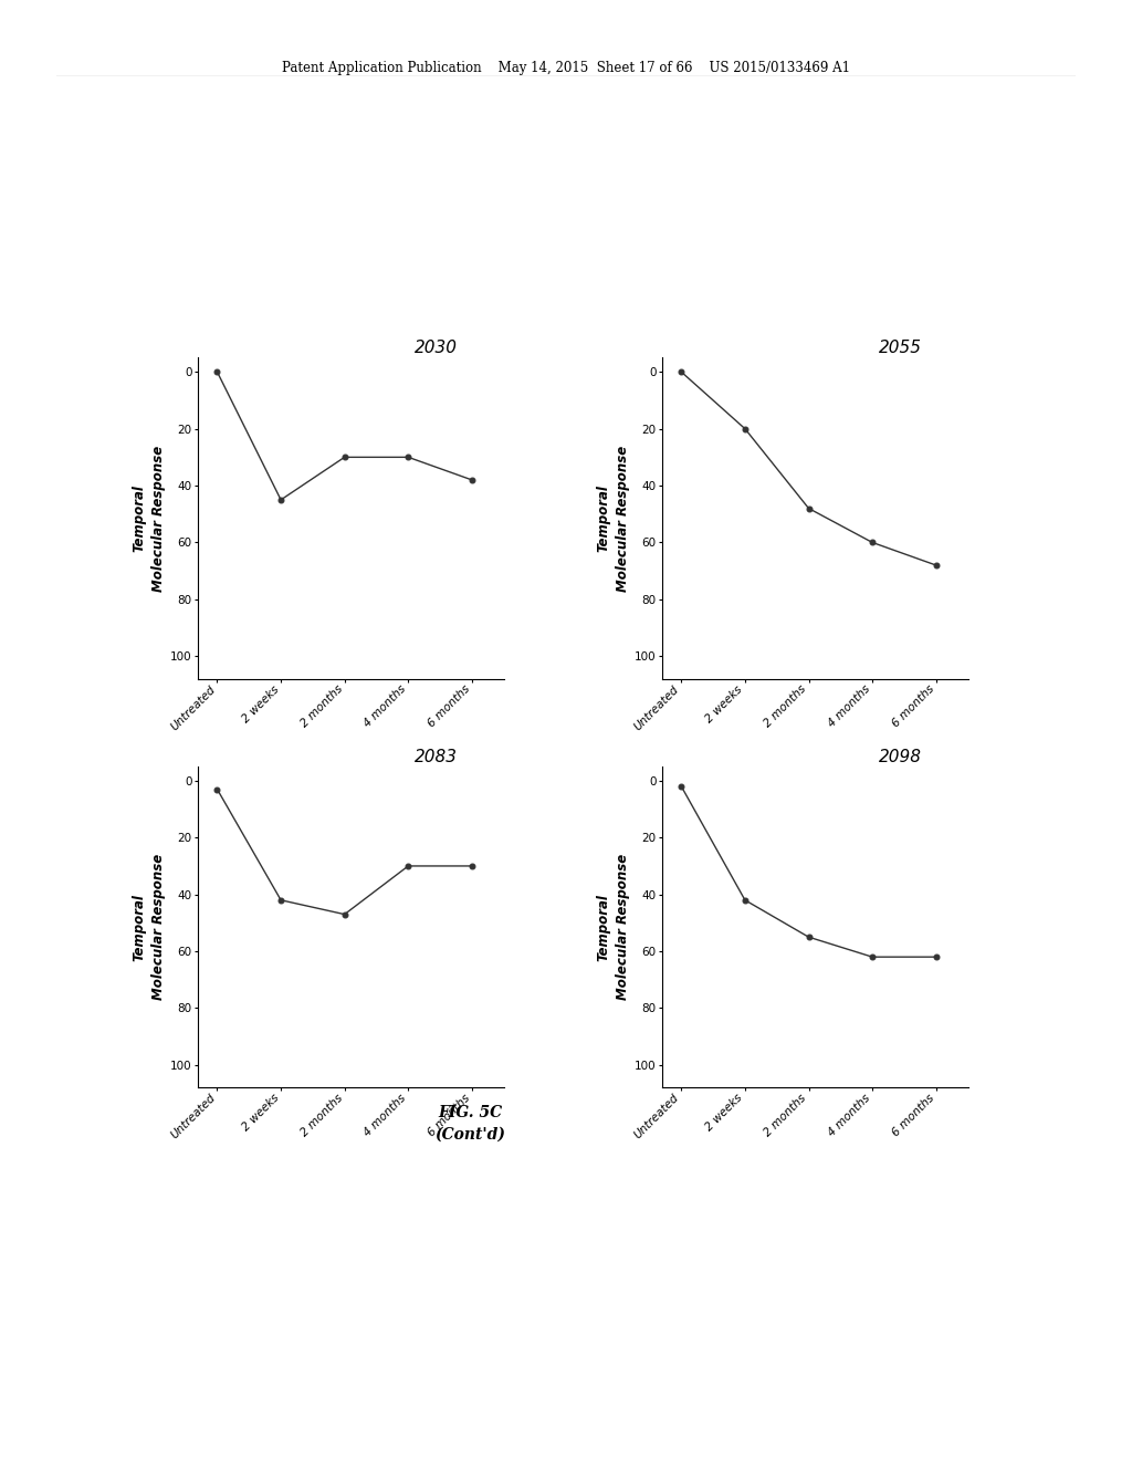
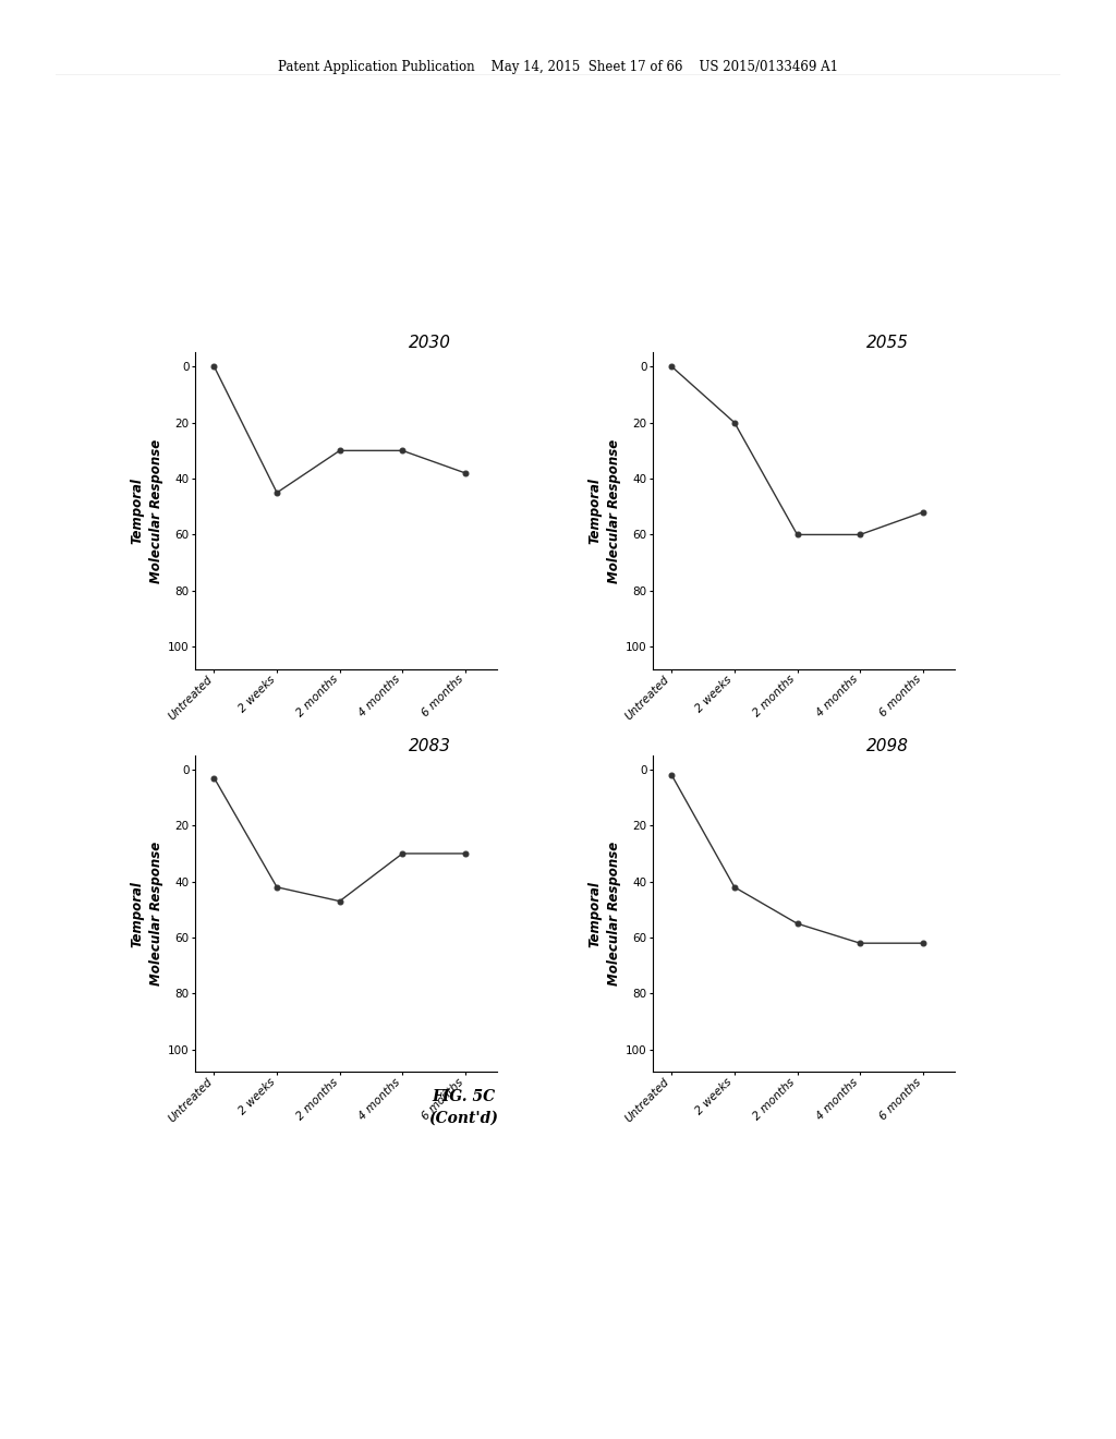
2055/2 months: 48 -> 60
2055/6 months: 68 -> 52
